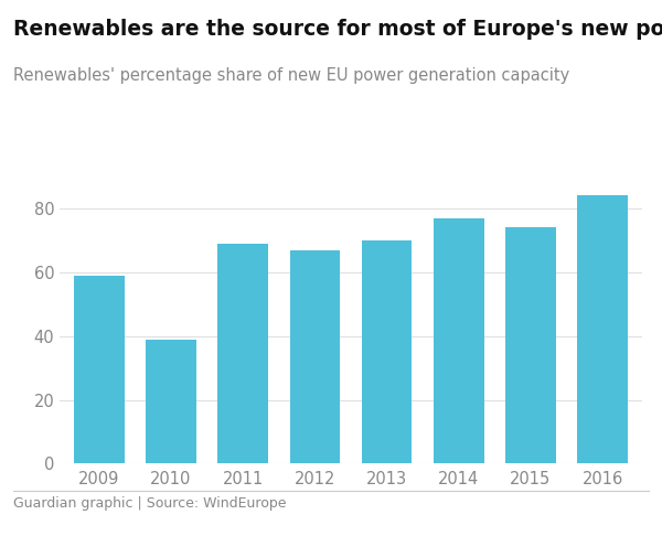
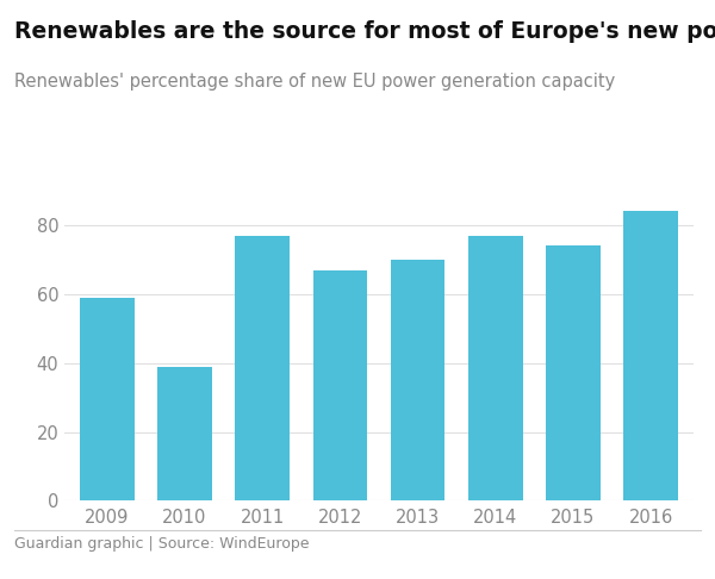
2011: 69 -> 77
